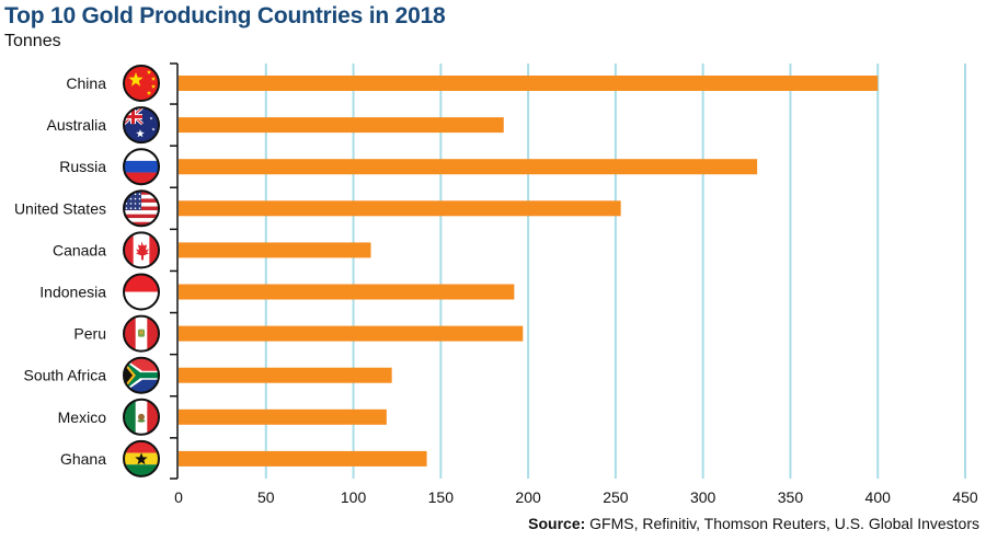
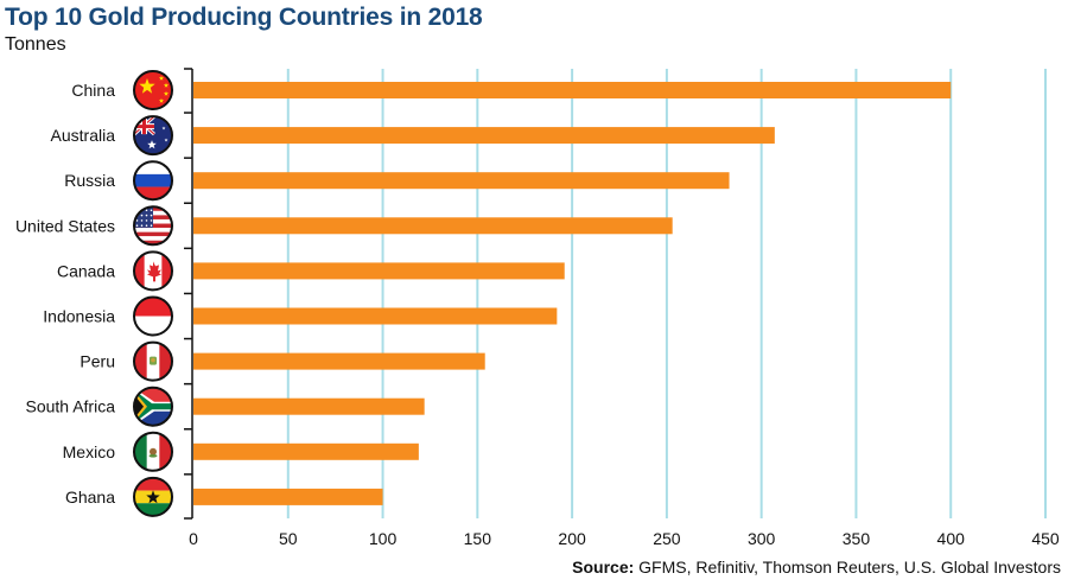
Australia: 186 -> 307
Russia: 331 -> 283
Canada: 110 -> 196
Peru: 197 -> 154
Ghana: 142 -> 100
